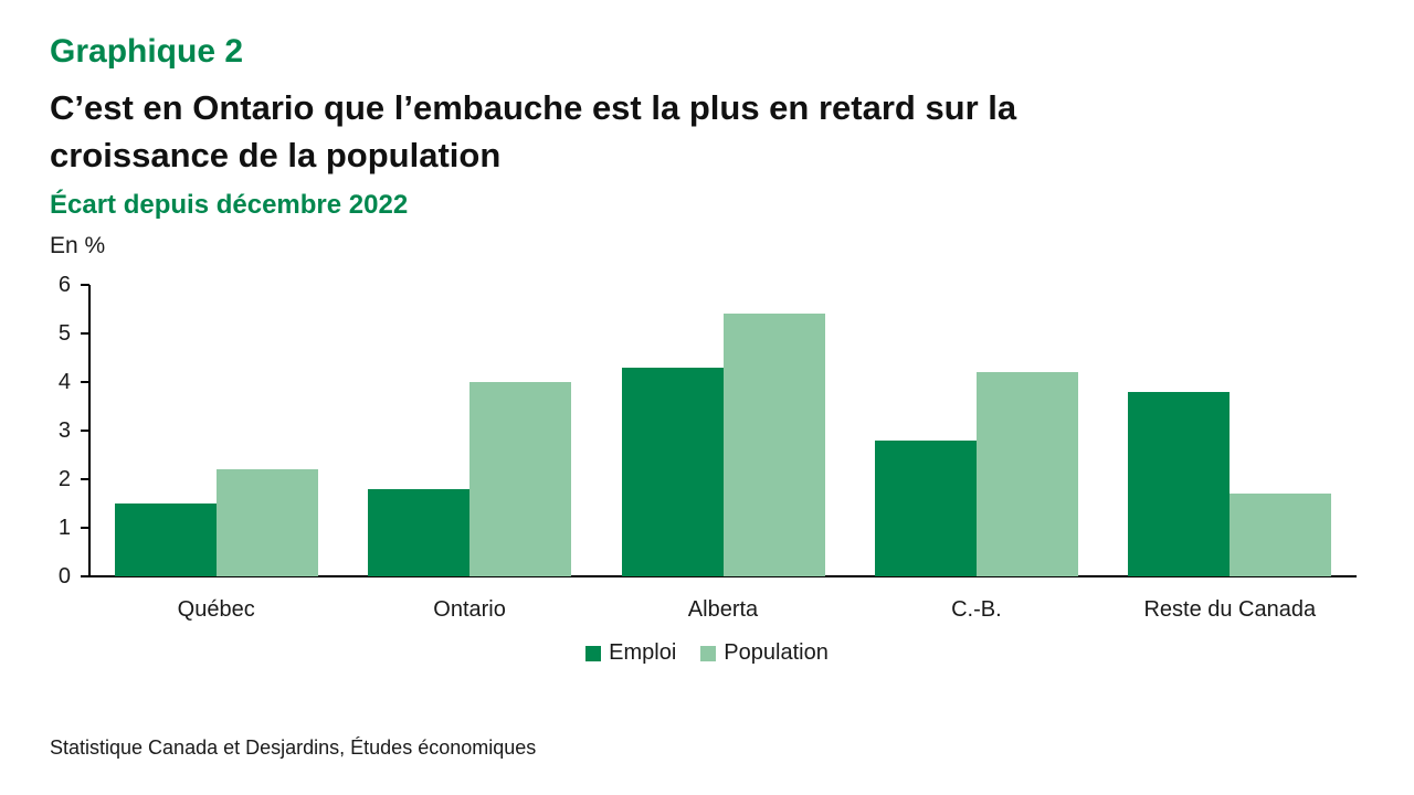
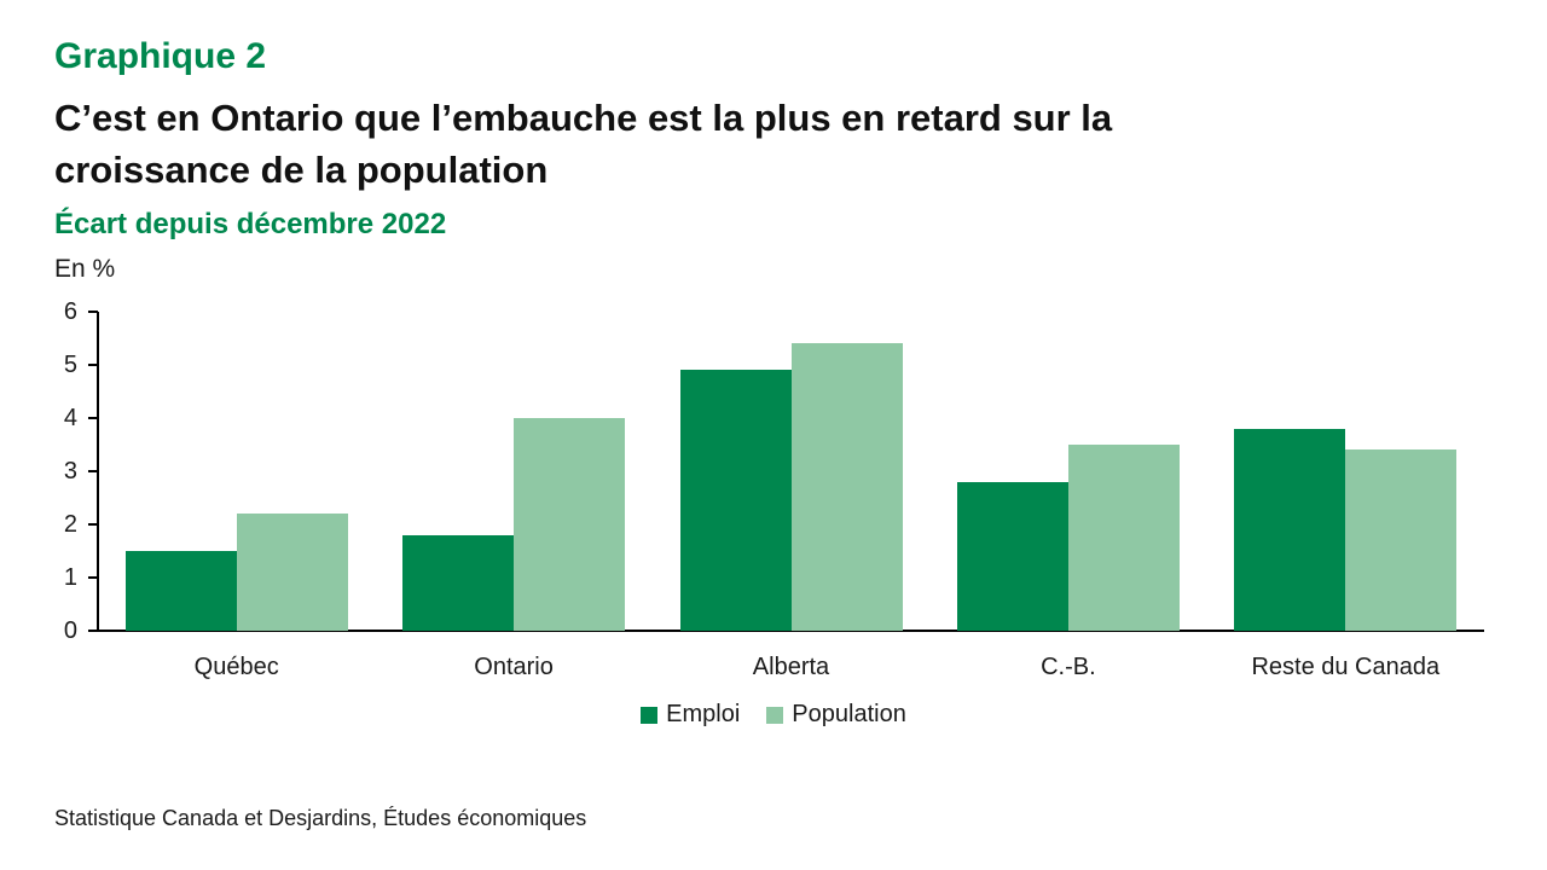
Emploi/Alberta: 4.3 -> 4.9
Population/C.-B.: 4.2 -> 3.5
Population/Reste du Canada: 1.7 -> 3.4
